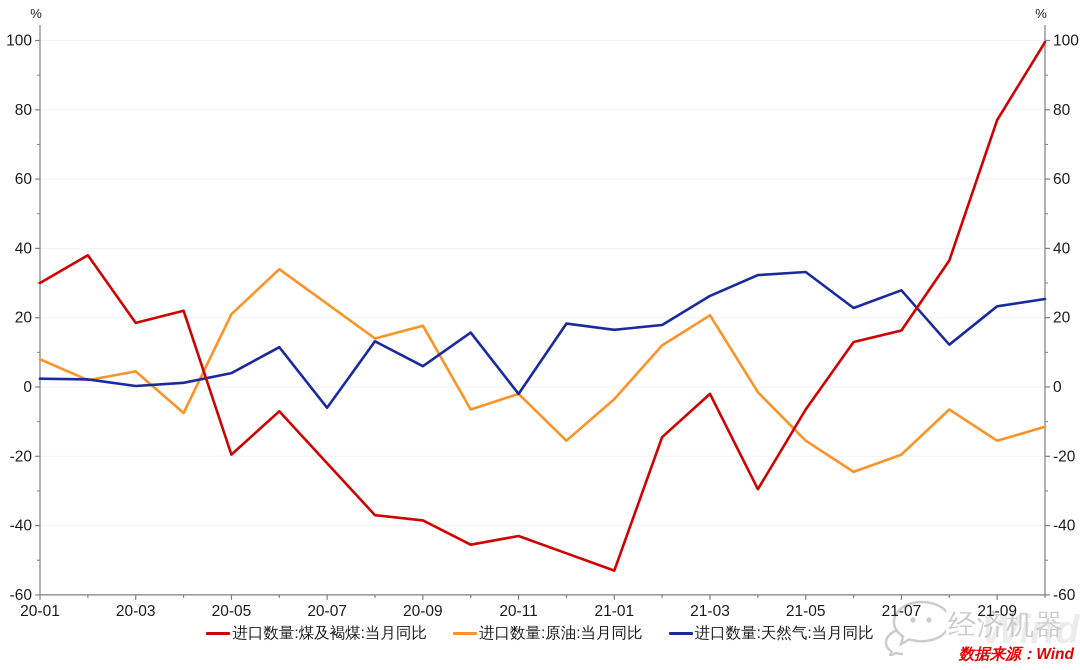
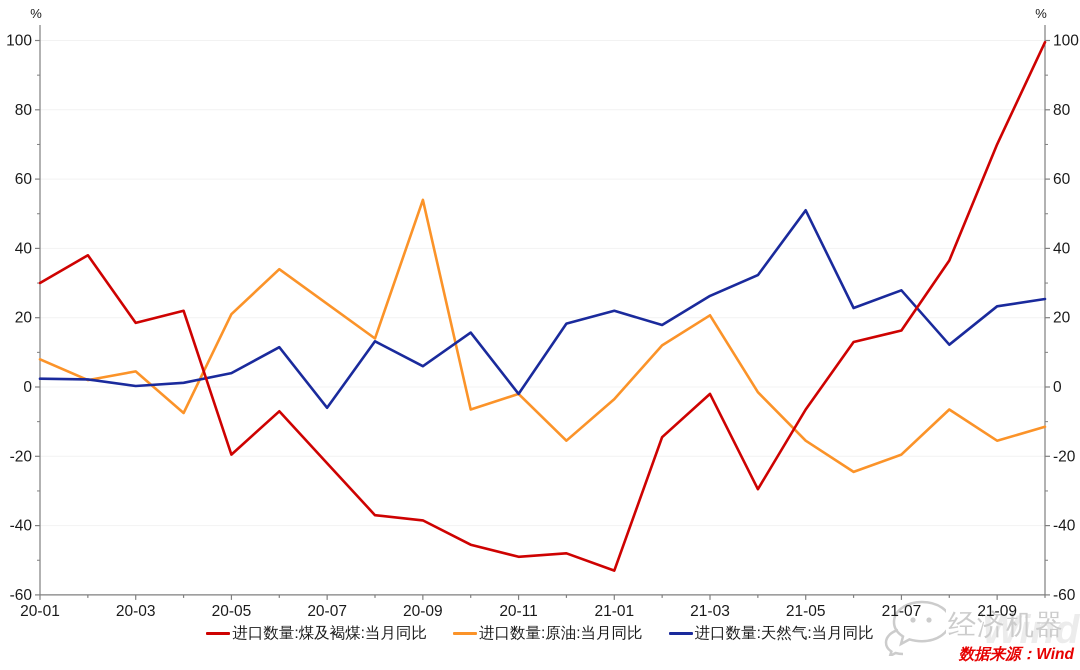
进口数量:原油:当月同比/20-09: 18 -> 54
进口数量:煤及褐煤:当月同比/20-11: -43 -> -49
进口数量:天然气:当月同比/21-01: 16 -> 22
进口数量:天然气:当月同比/21-05: 33 -> 51
进口数量:煤及褐煤:当月同比/21-09: 77 -> 70
